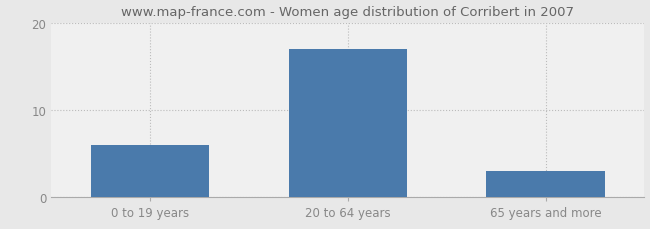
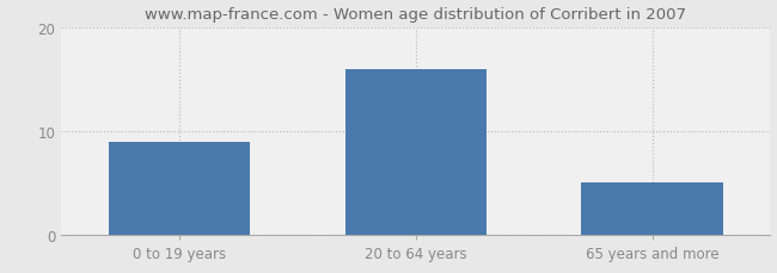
0 to 19 years: 6 -> 9
20 to 64 years: 17 -> 16
65 years and more: 3 -> 5
